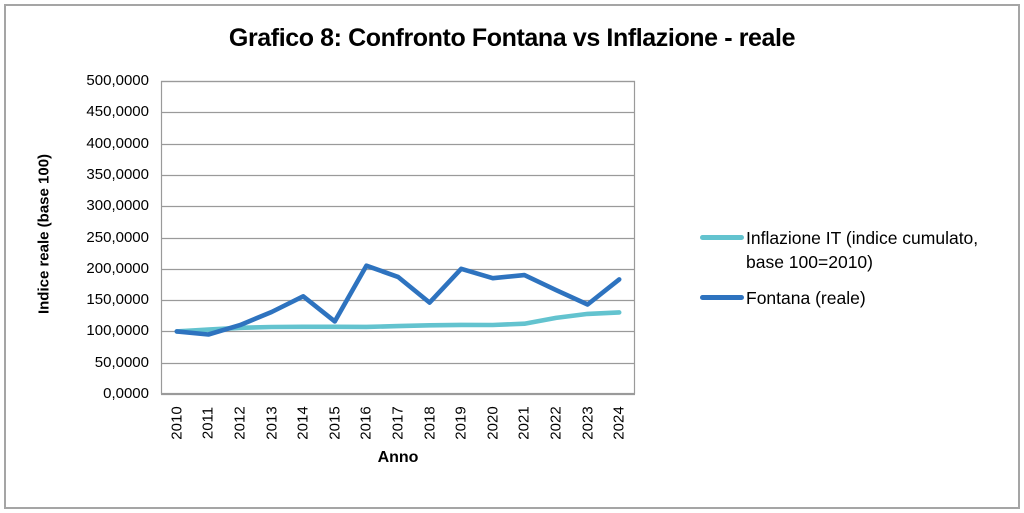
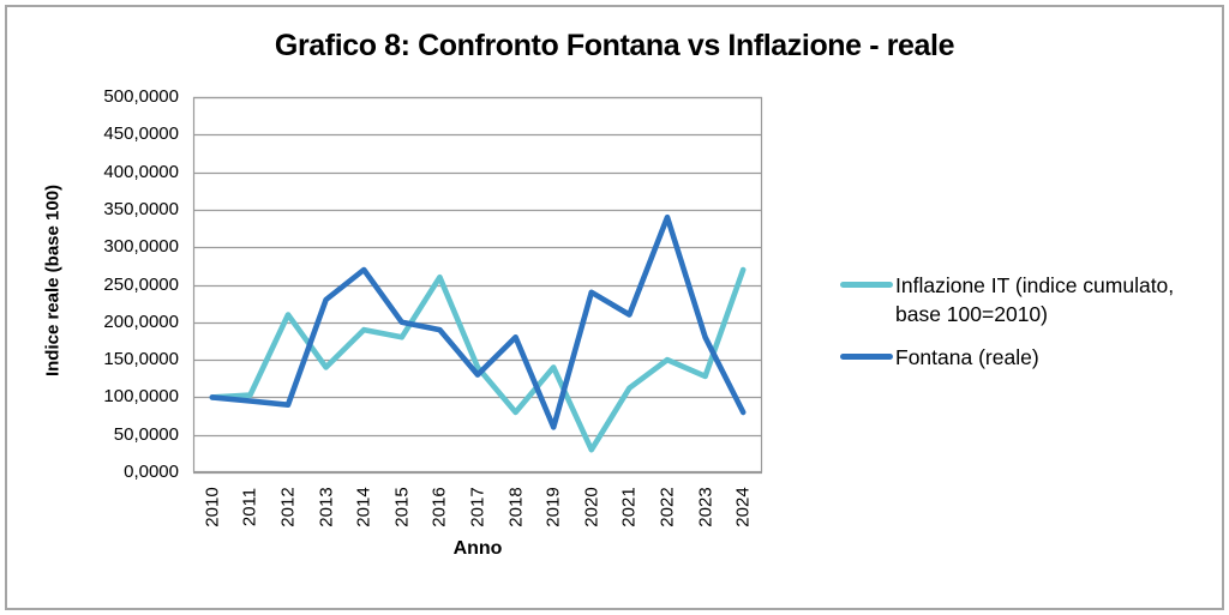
Inflazione IT (indice cumulato, base 100=2010)/2012: 110 -> 210
Fontana (reale)/2012: 110 -> 90
Inflazione IT (indice cumulato, base 100=2010)/2013: 110 -> 140
Fontana (reale)/2013: 130 -> 230
Inflazione IT (indice cumulato, base 100=2010)/2014: 110 -> 190
Fontana (reale)/2014: 160 -> 270
Inflazione IT (indice cumulato, base 100=2010)/2015: 110 -> 180
Fontana (reale)/2015: 120 -> 200
Inflazione IT (indice cumulato, base 100=2010)/2016: 110 -> 260
Fontana (reale)/2016: 200 -> 190
Inflazione IT (indice cumulato, base 100=2010)/2017: 110 -> 140
Fontana (reale)/2017: 190 -> 130
Inflazione IT (indice cumulato, base 100=2010)/2018: 110 -> 80
Fontana (reale)/2018: 150 -> 180
Inflazione IT (indice cumulato, base 100=2010)/2019: 110 -> 140
Fontana (reale)/2019: 200 -> 60
Inflazione IT (indice cumulato, base 100=2010)/2020: 110 -> 30
Fontana (reale)/2020: 180 -> 240
Fontana (reale)/2021: 190 -> 210
Inflazione IT (indice cumulato, base 100=2010)/2022: 120 -> 150
Fontana (reale)/2022: 170 -> 340
Fontana (reale)/2023: 140 -> 180
Inflazione IT (indice cumulato, base 100=2010)/2024: 130 -> 270
Fontana (reale)/2024: 180 -> 80
